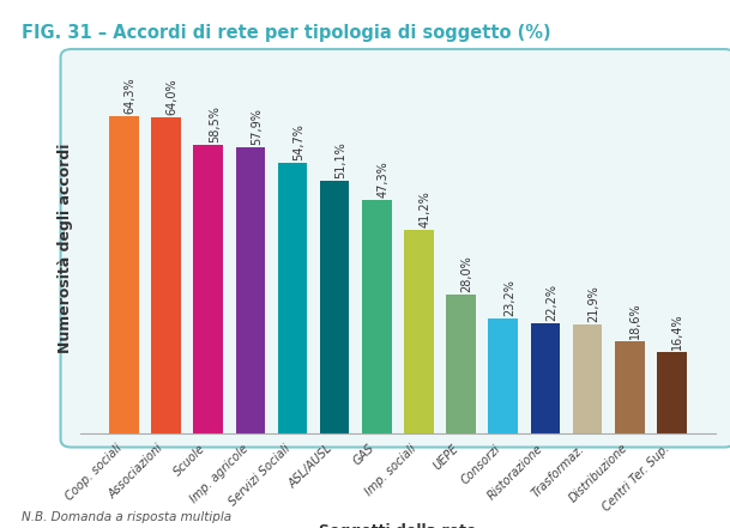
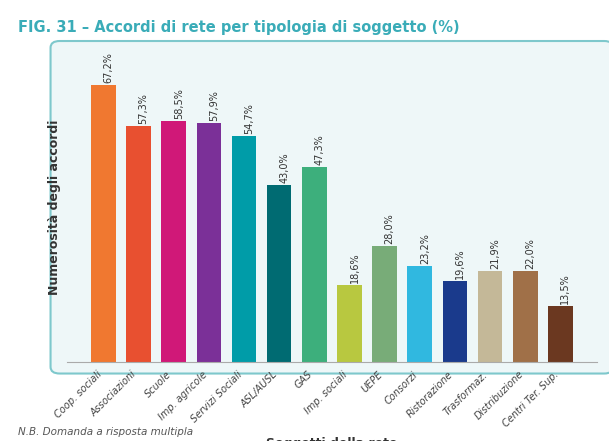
Coop. sociali: 64,3% -> 67,2%
Associazioni: 64,0% -> 57,3%
ASL/AUSL: 51,1% -> 43,0%
Imp. sociali: 41,2% -> 18,6%
Ristorazione: 22,2% -> 19,6%
Distribuzione: 18,6% -> 22,0%
Centri Ter. Sup.: 16,4% -> 13,5%
